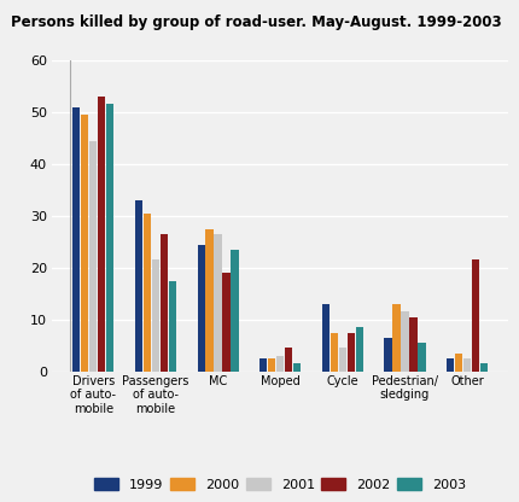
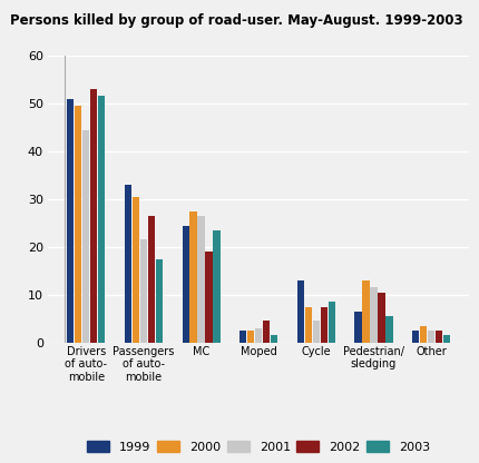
2002/Other: 21.5 -> 2.5
